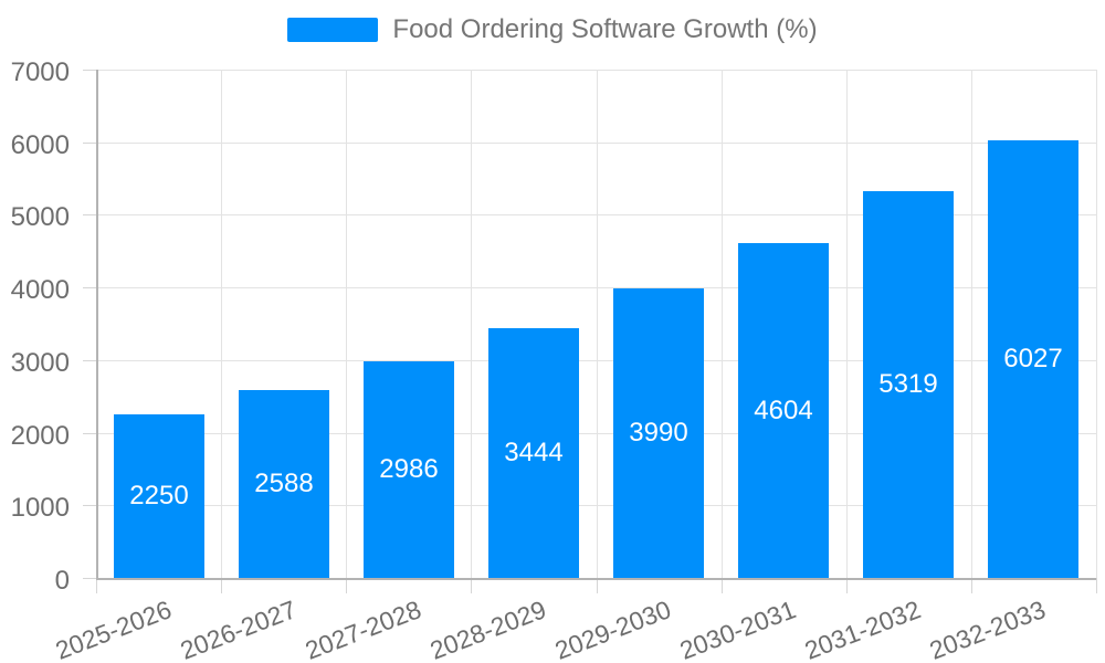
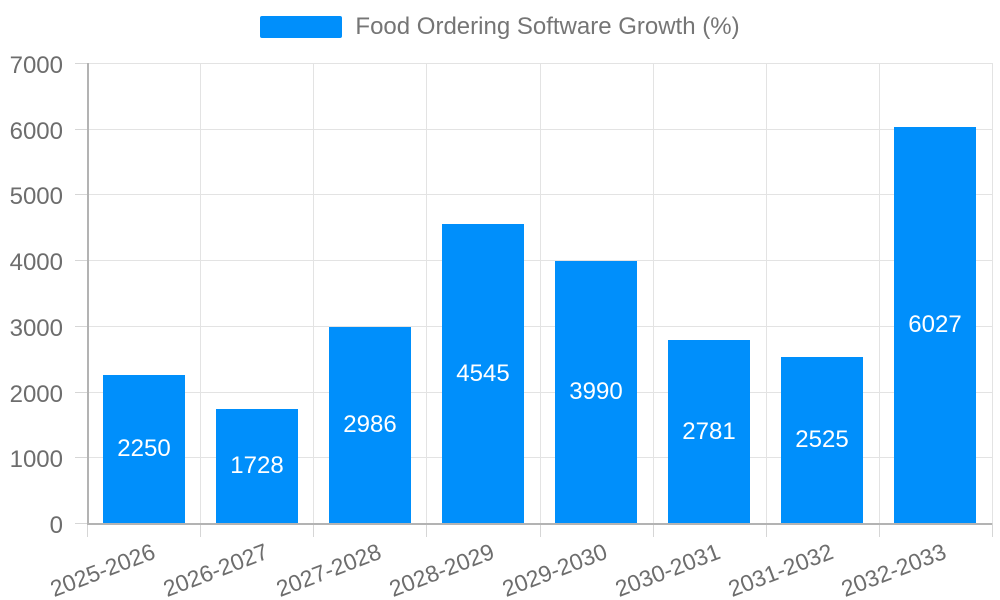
2026-2027: 2588 -> 1728
2028-2029: 3444 -> 4545
2030-2031: 4604 -> 2781
2031-2032: 5319 -> 2525
